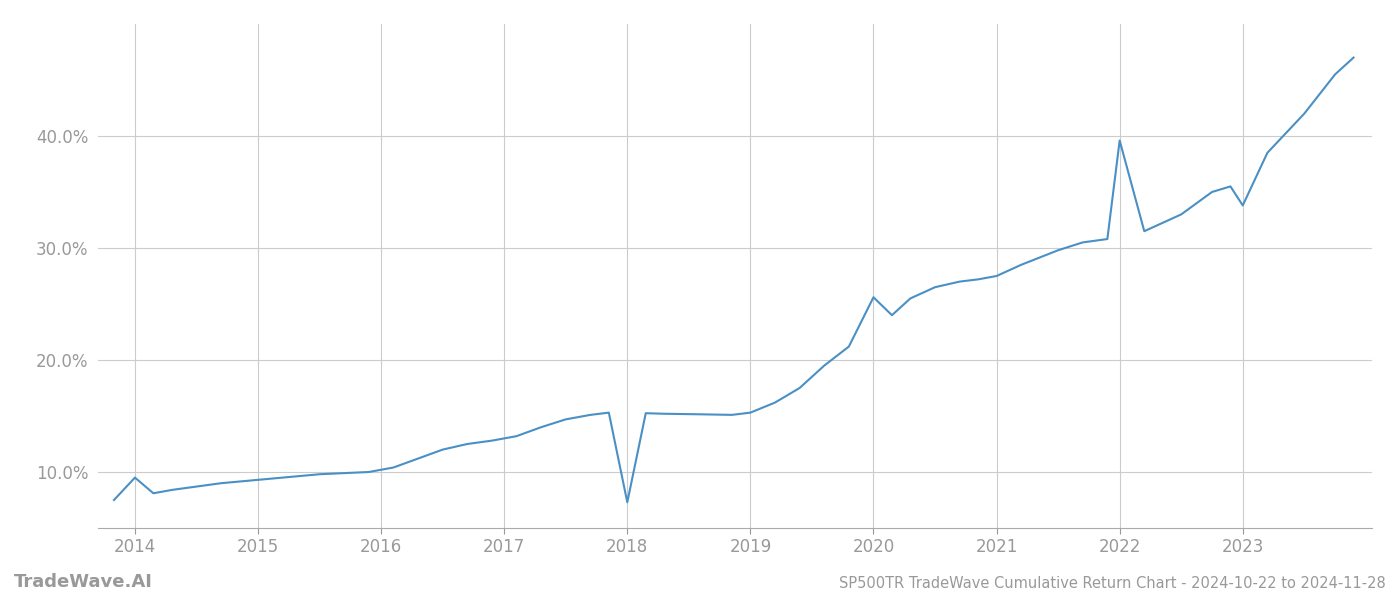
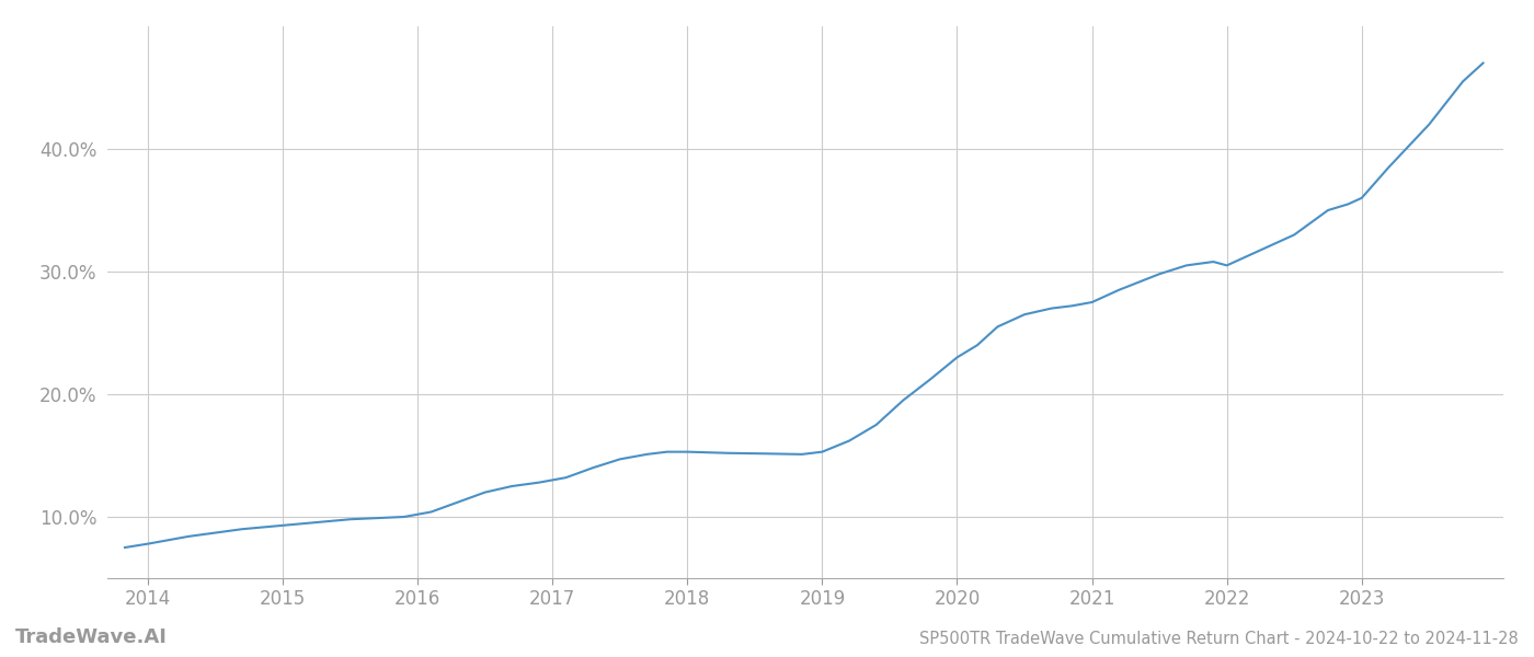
2014: 9.5% -> 7.8%
2018: 7.3% -> 15.3%
2020: 25.6% -> 23.0%
2022: 39.6% -> 30.5%
2023: 33.8% -> 36.0%
